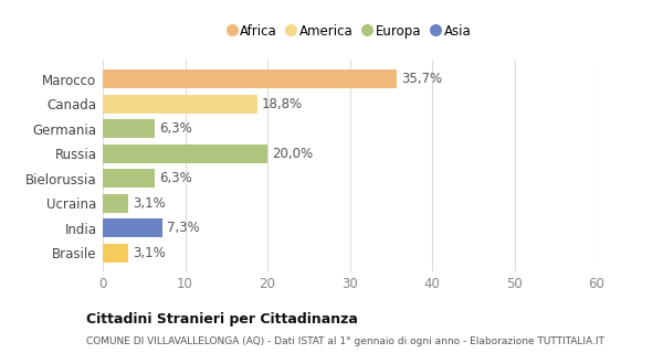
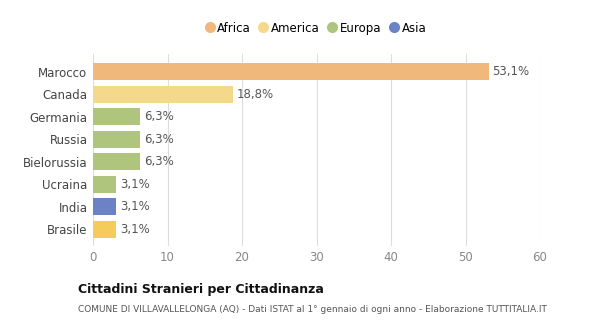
Marocco: 35,7% -> 53,1%
Russia: 20,0% -> 6,3%
India: 7,3% -> 3,1%
